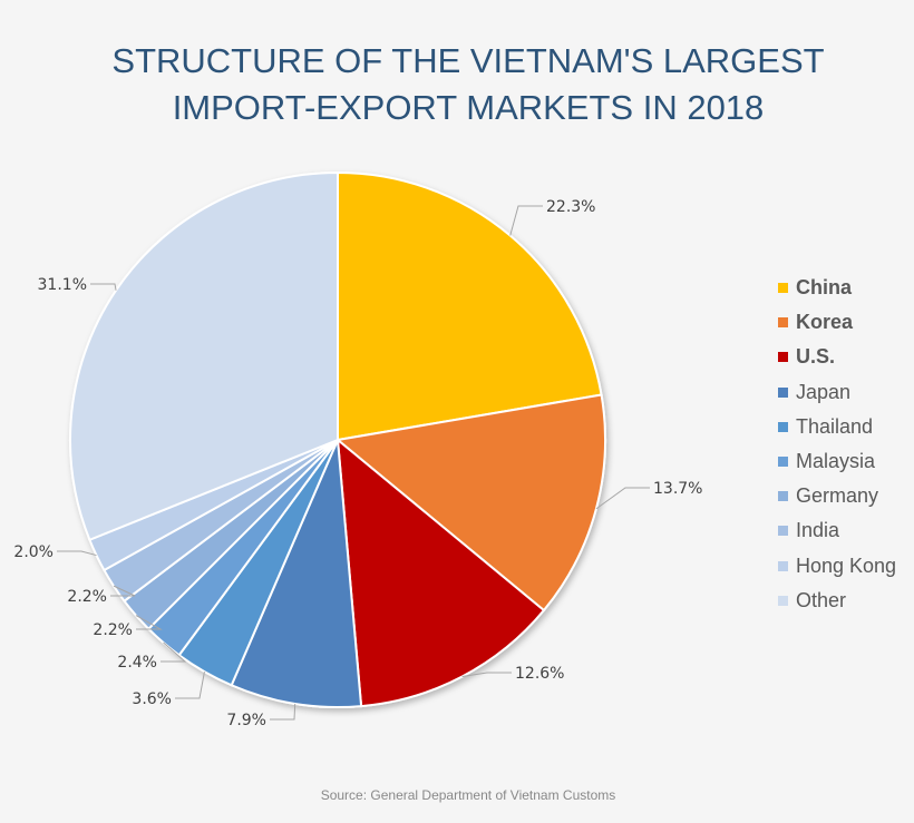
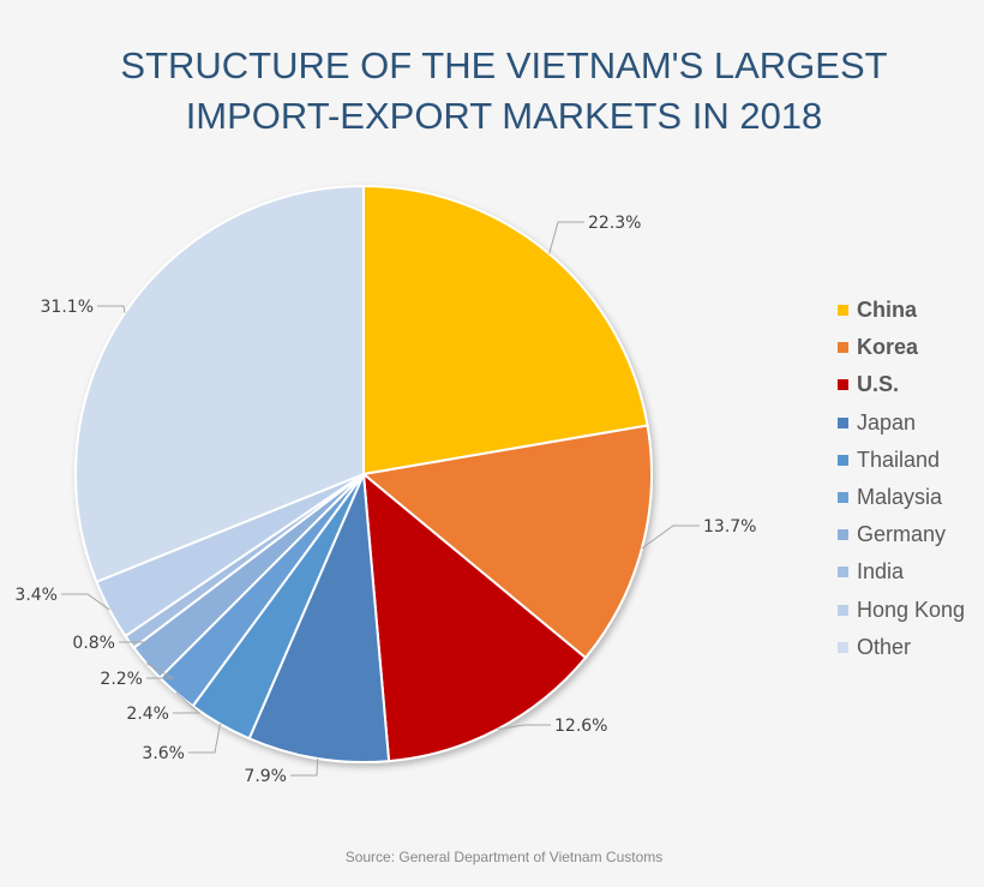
India: 2.2% -> 0.8%
Hong Kong: 2.0% -> 3.4%
